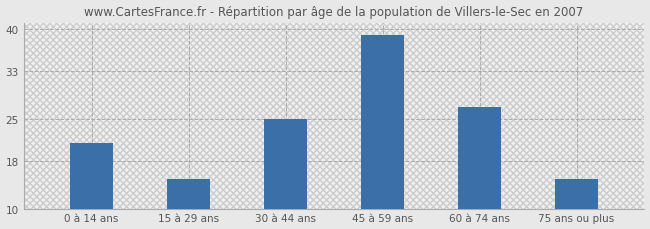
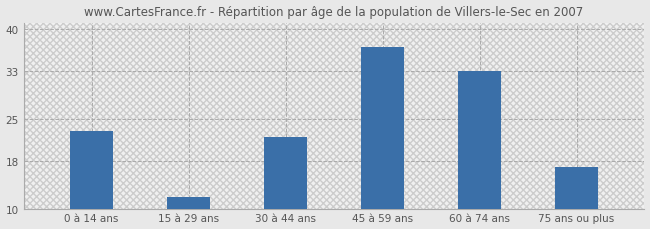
0 à 14 ans: 21 -> 23
15 à 29 ans: 15 -> 12
30 à 44 ans: 25 -> 22
45 à 59 ans: 39 -> 37
60 à 74 ans: 27 -> 33
75 ans ou plus: 15 -> 17
